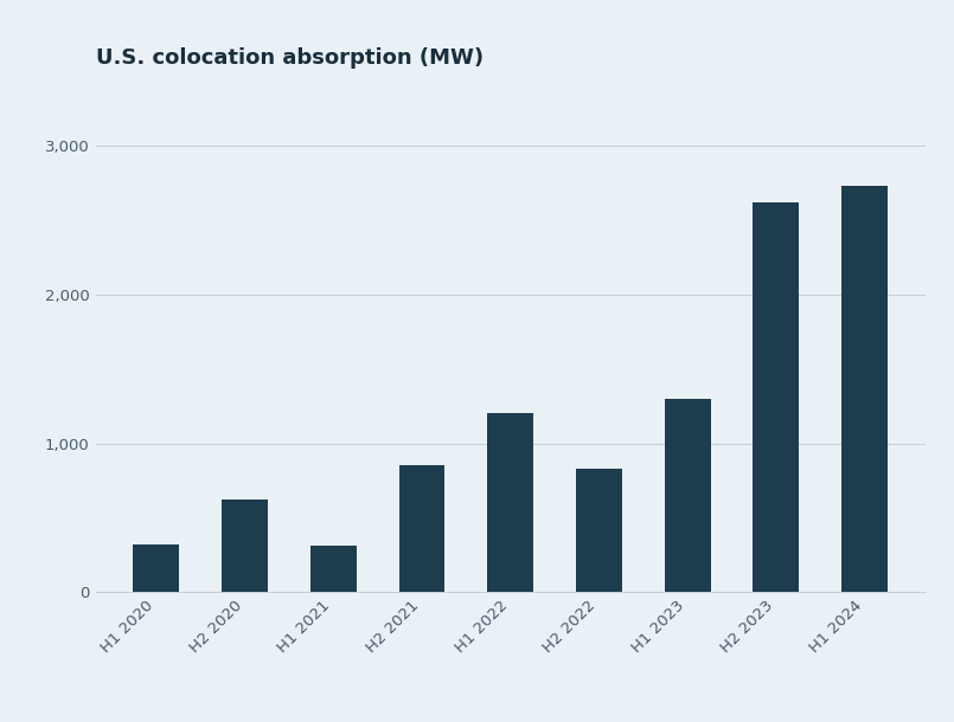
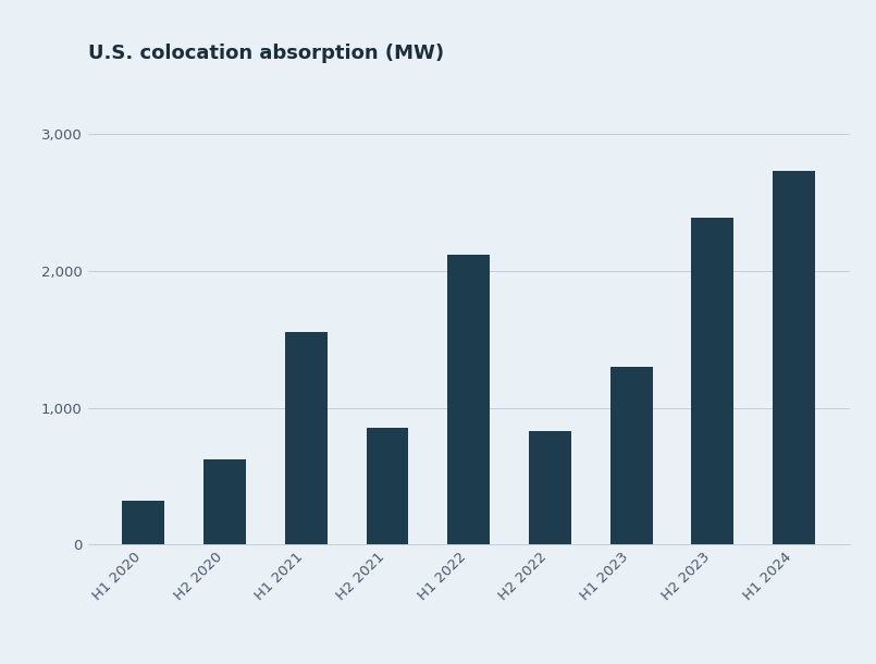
H1 2021: 310 -> 1,550
H1 2022: 1,200 -> 2,120
H2 2023: 2,620 -> 2,390
